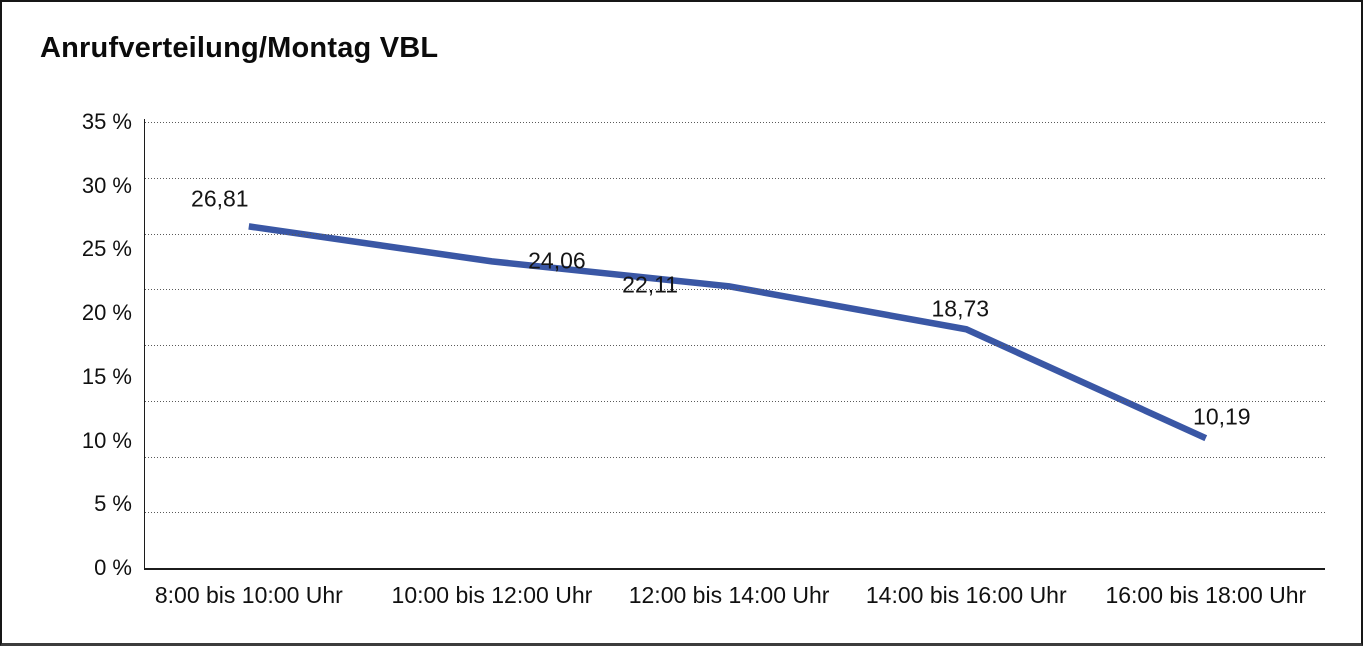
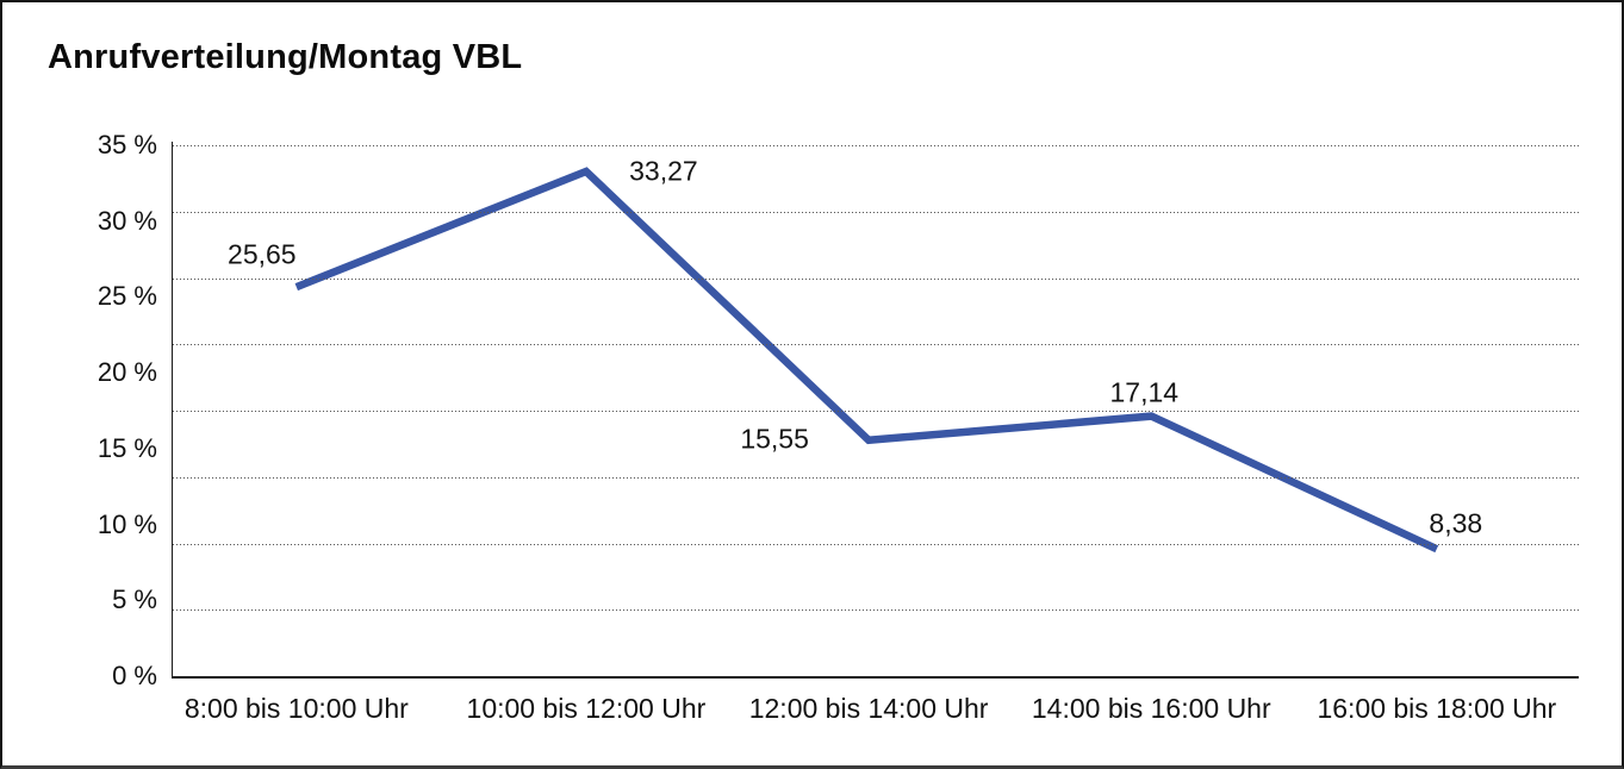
8:00 bis 10:00 Uhr: 26,81 -> 25,65
10:00 bis 12:00 Uhr: 24,06 -> 33,27
12:00 bis 14:00 Uhr: 22,11 -> 15,55
14:00 bis 16:00 Uhr: 18,73 -> 17,14
16:00 bis 18:00 Uhr: 10,19 -> 8,38
